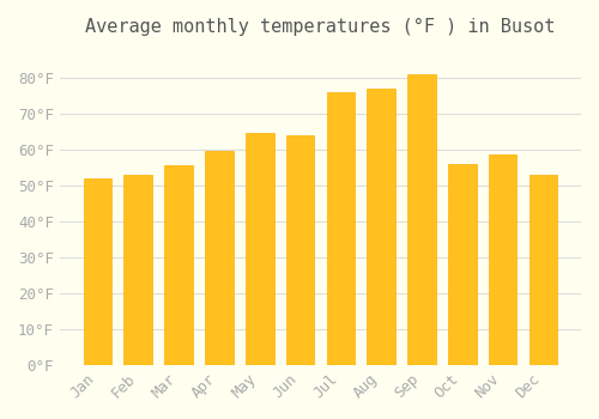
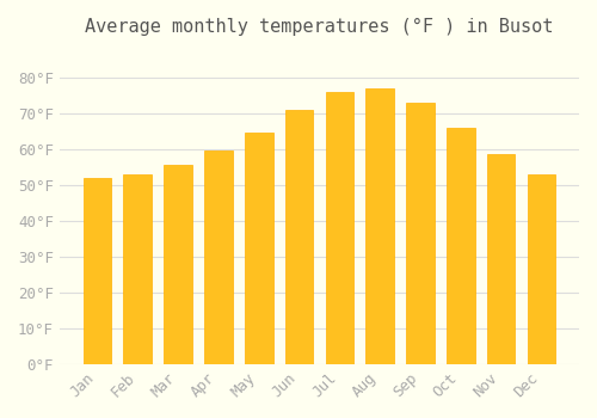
Jun: 64.0°F -> 71.0°F
Sep: 81.0°F -> 73.0°F
Oct: 56.0°F -> 66.0°F
